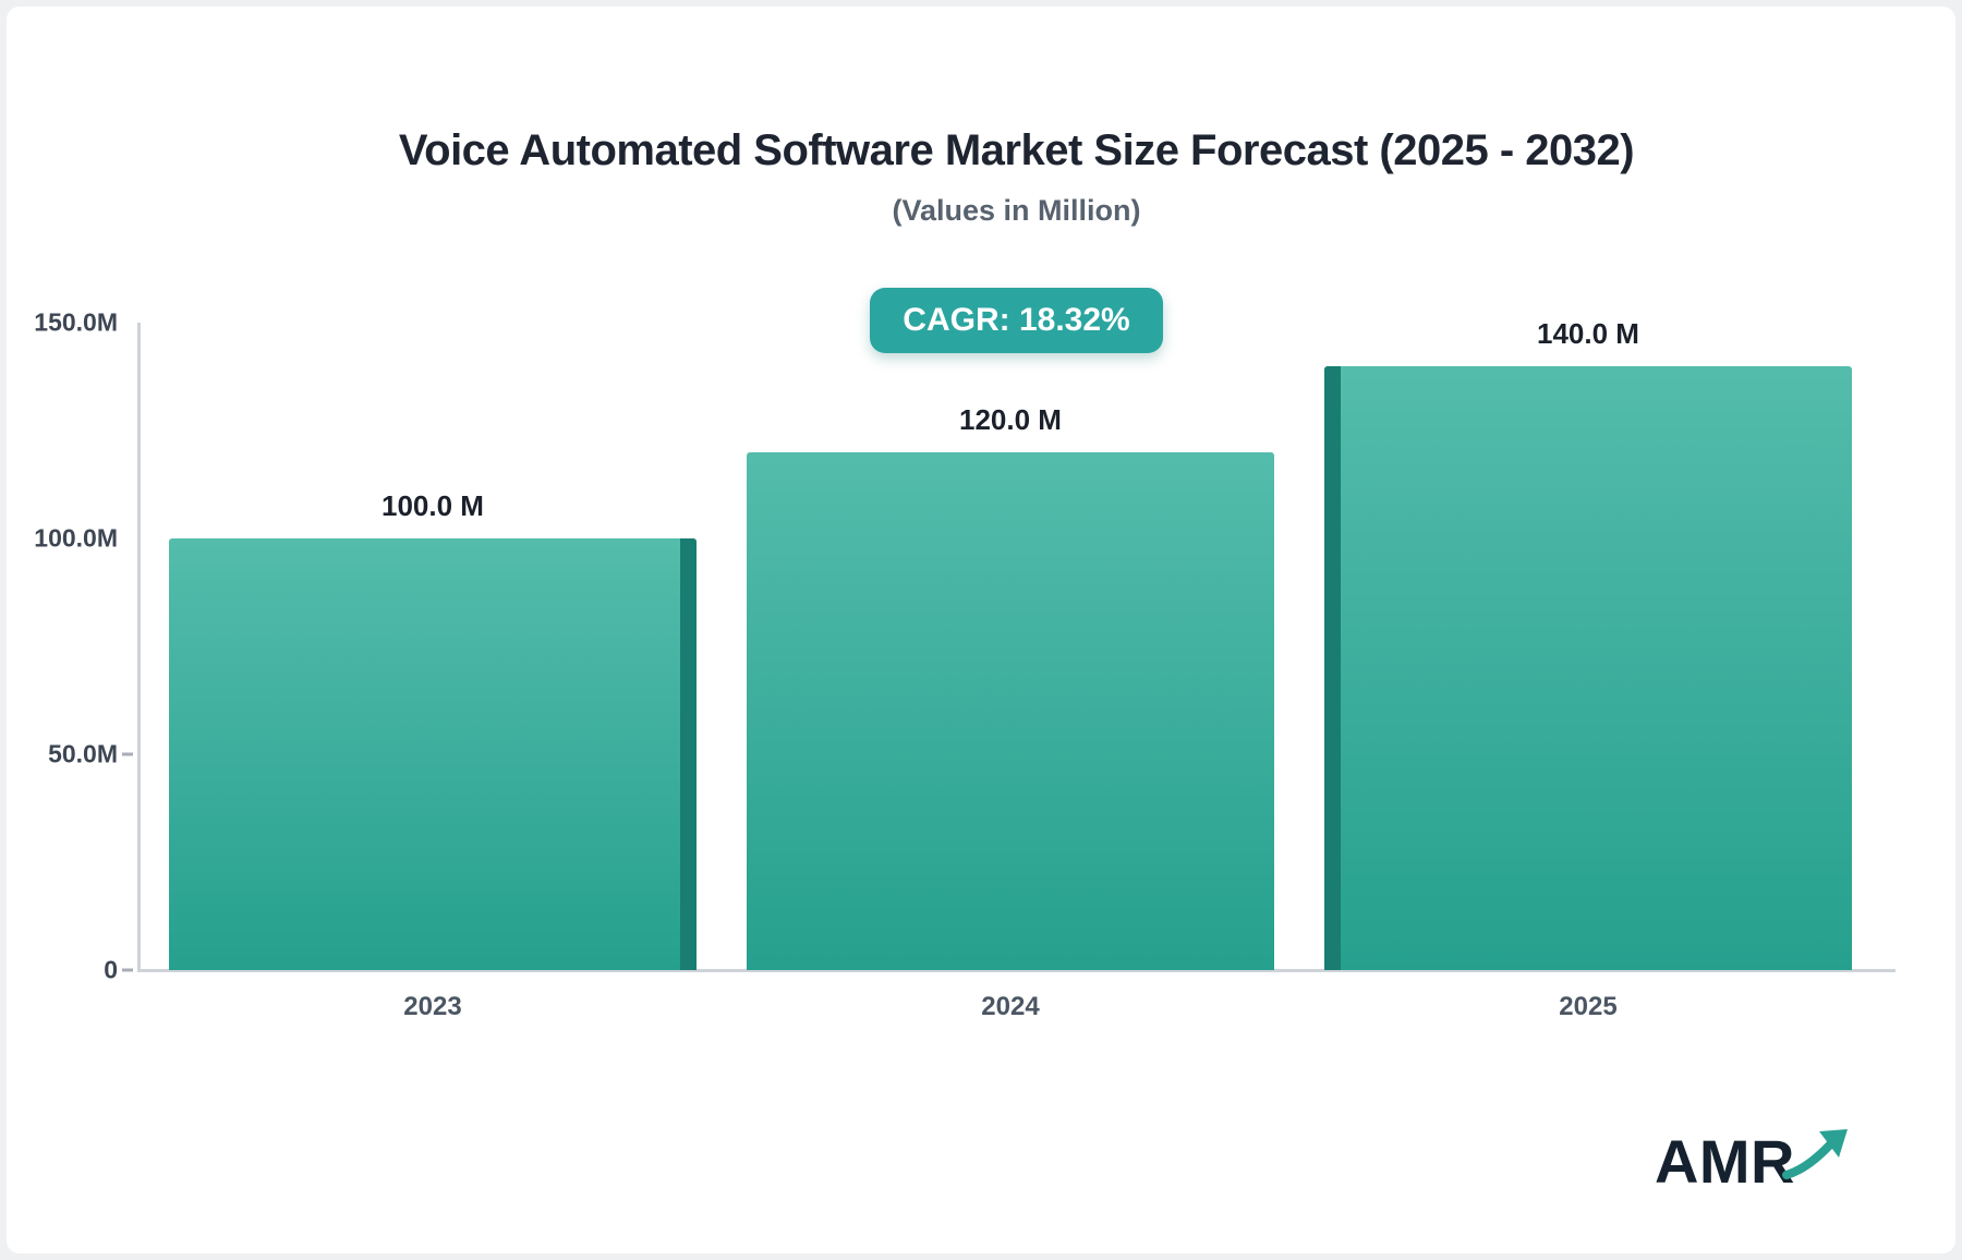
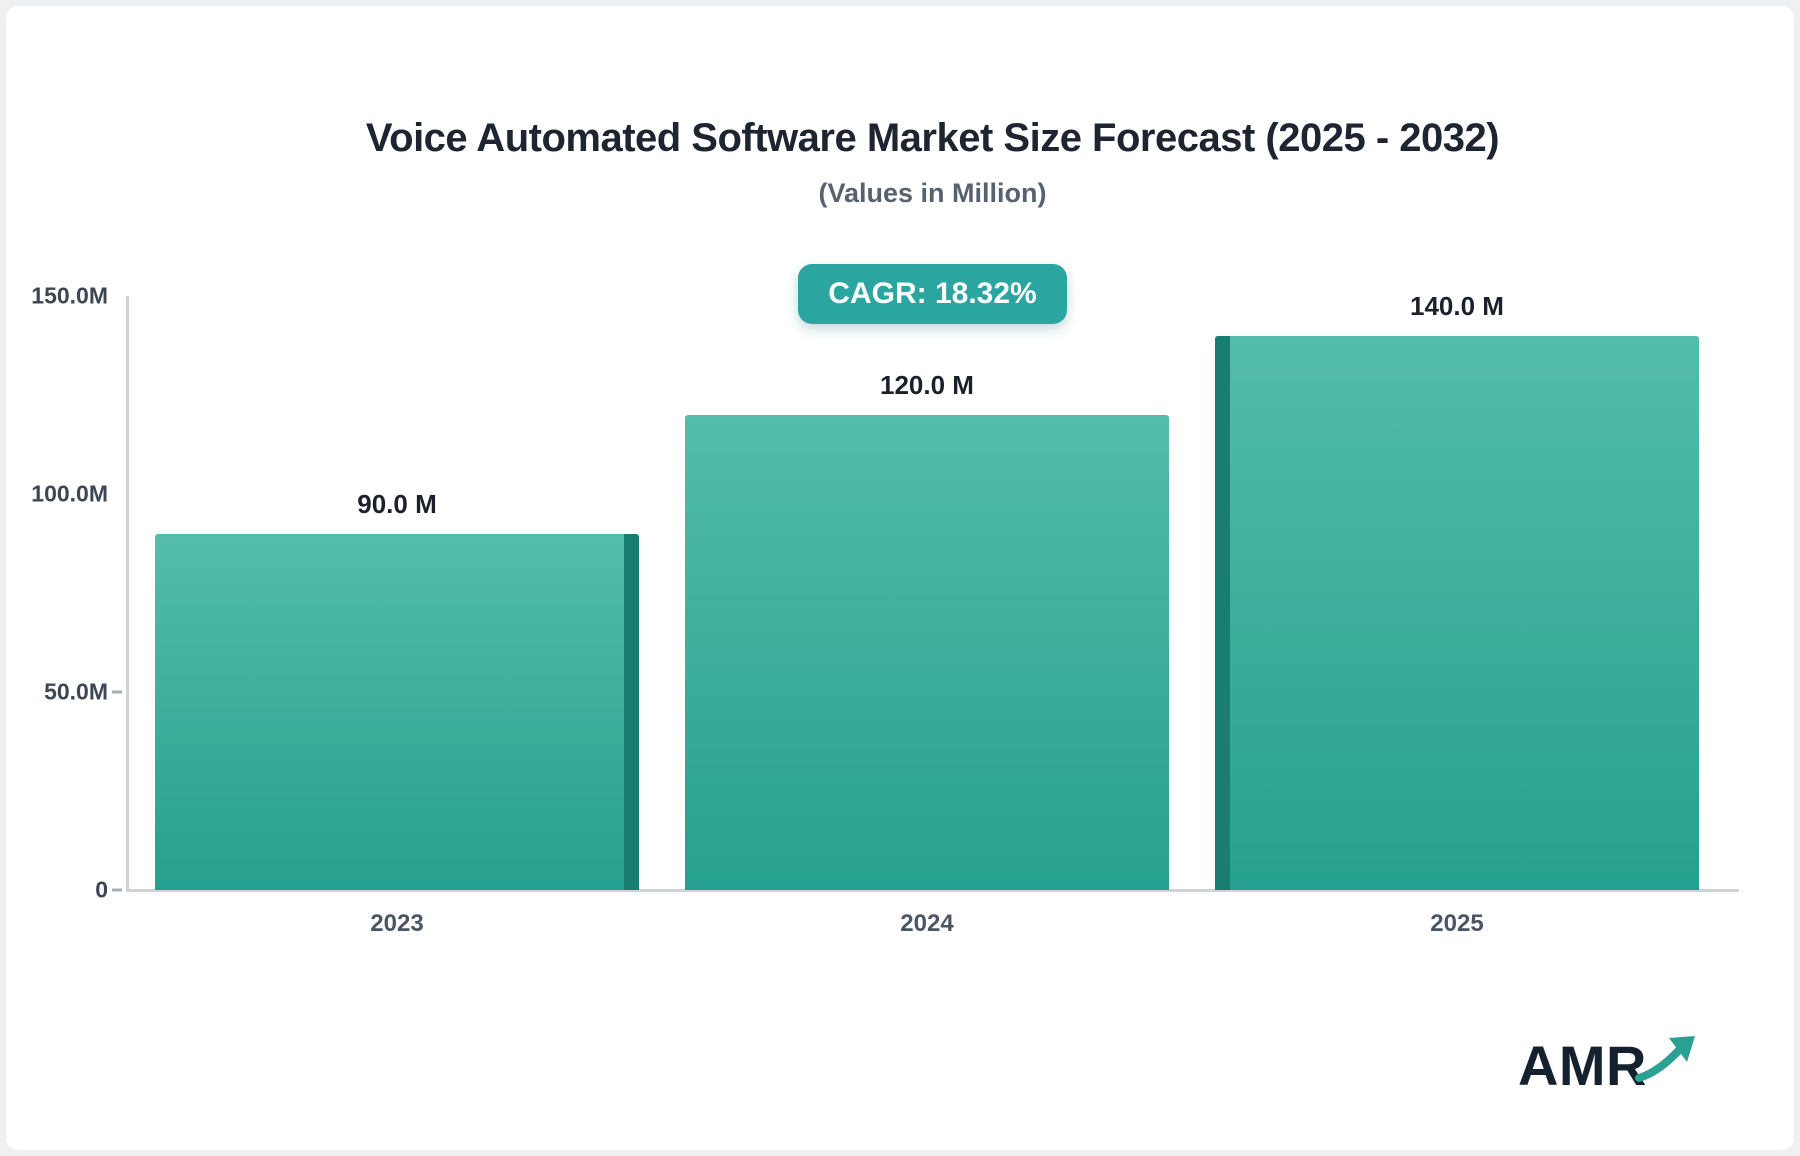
2023: 100.0 -> 90.0
